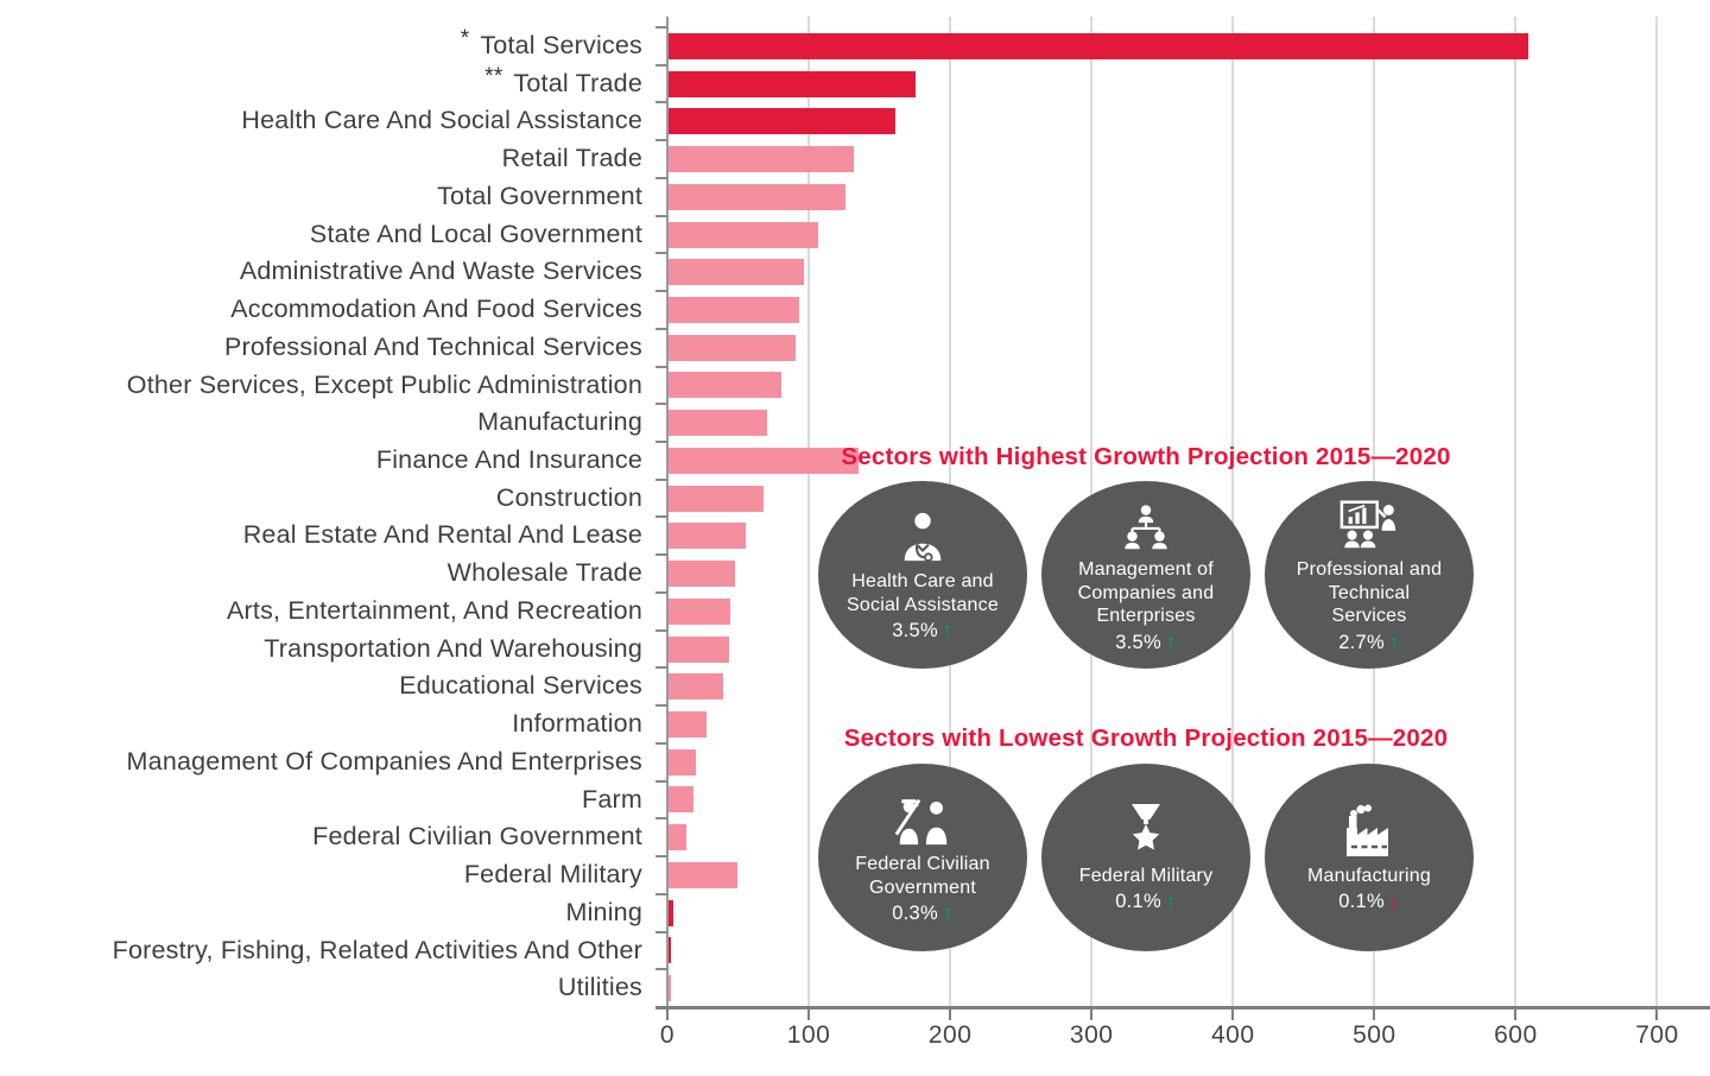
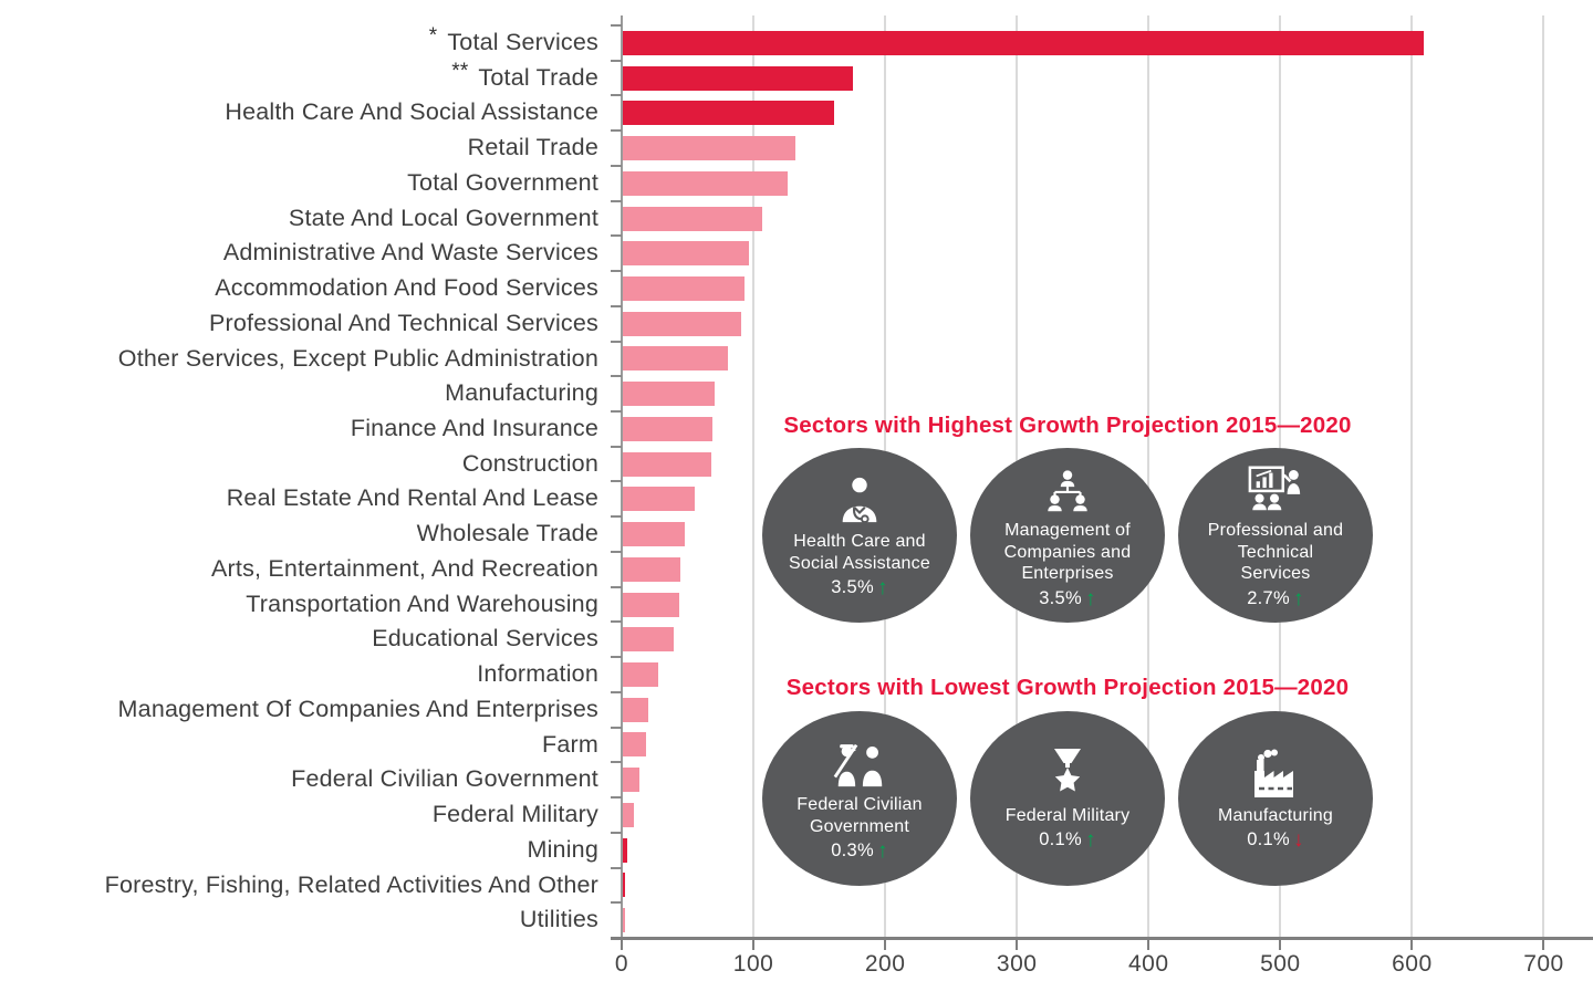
Finance And Insurance: 134 -> 68
Federal Military: 49 -> 8
